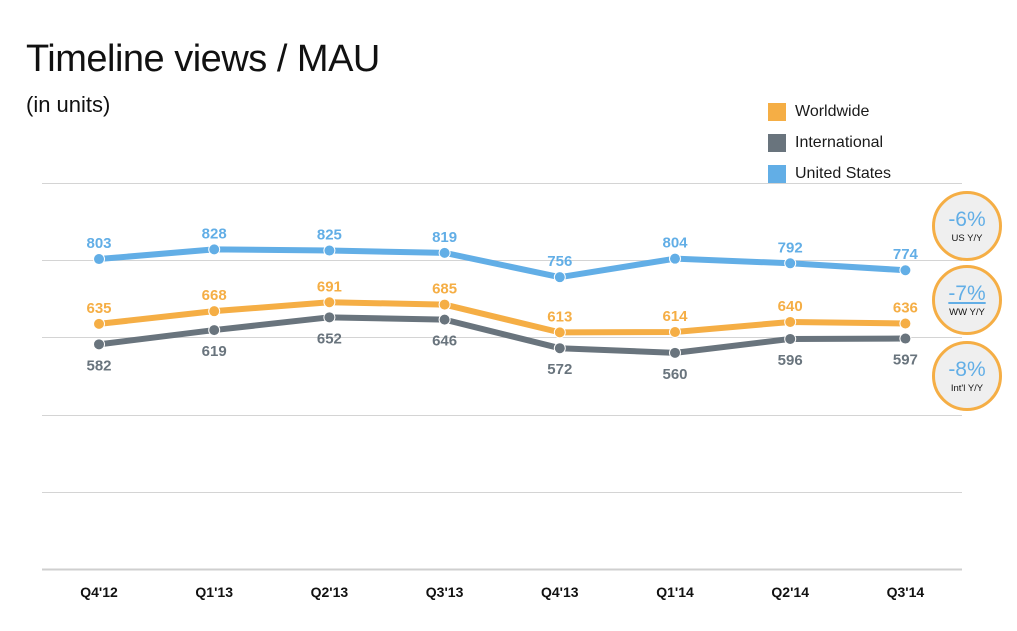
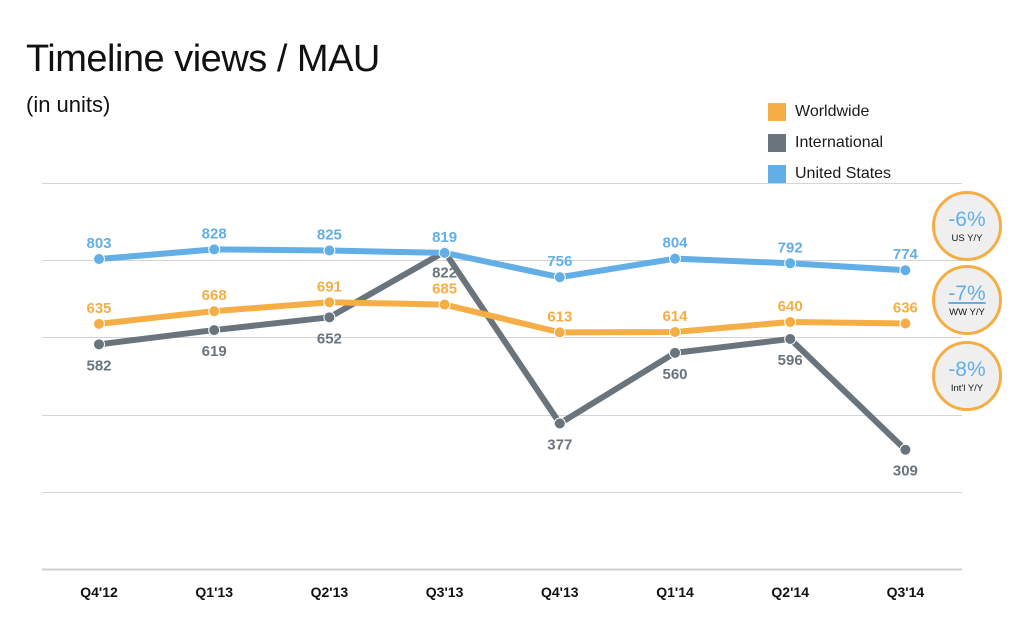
International/Q3'13: 646 -> 822
International/Q4'13: 572 -> 377
International/Q3'14: 597 -> 309
